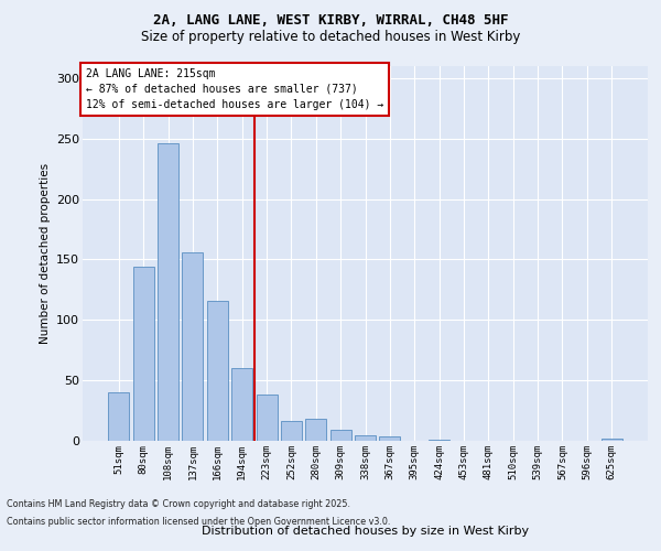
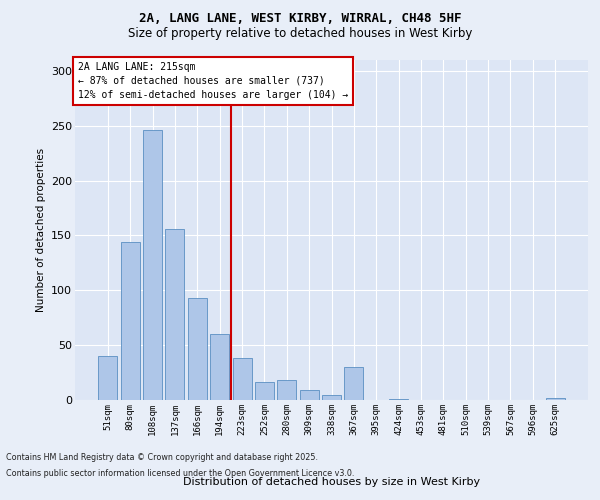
166sqm: 116 -> 93
367sqm: 4 -> 30
